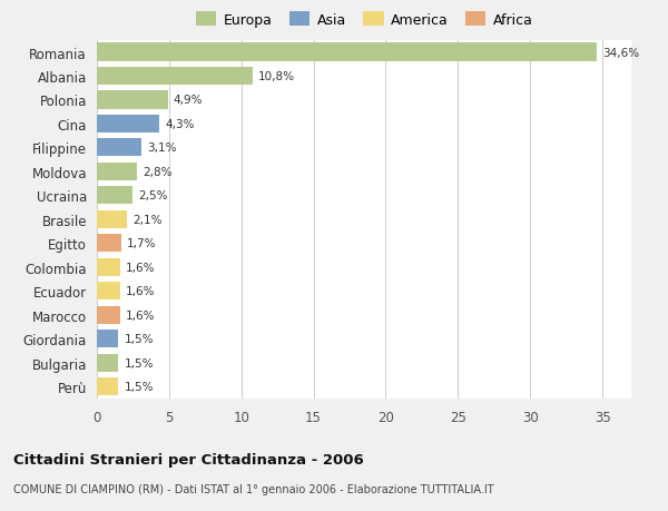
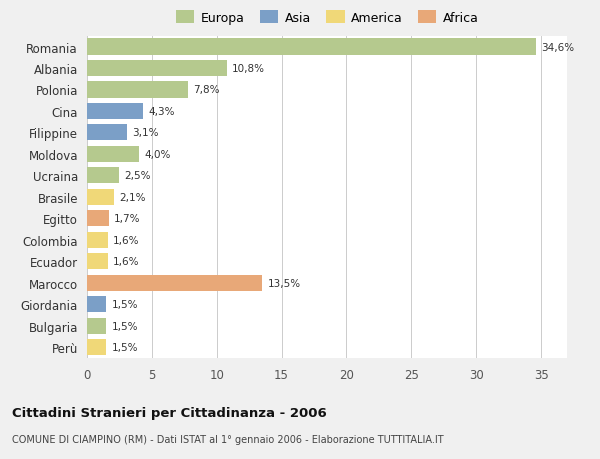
Polonia: 4,9% -> 7,8%
Moldova: 2,8% -> 4,0%
Marocco: 1,6% -> 13,5%
